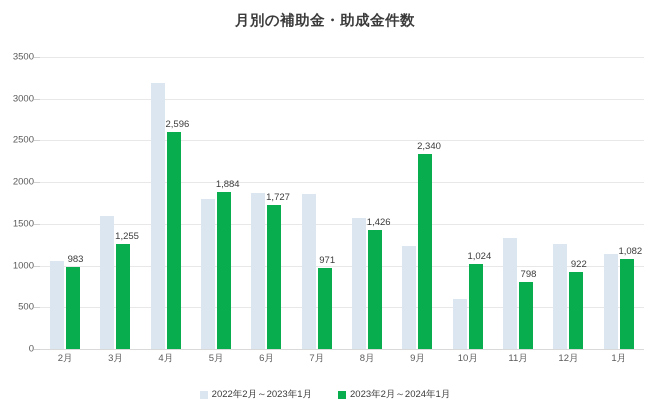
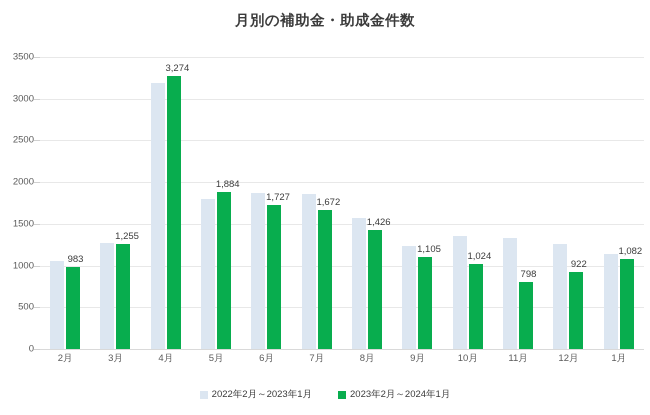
2022年2月～2023年1月/3月: 1600 -> 1300
2023年2月～2024年1月/4月: 2,596 -> 3,274
2023年2月～2024年1月/7月: 971 -> 1,672
2023年2月～2024年1月/9月: 2,340 -> 1,105
2022年2月～2023年1月/10月: 600 -> 1400
